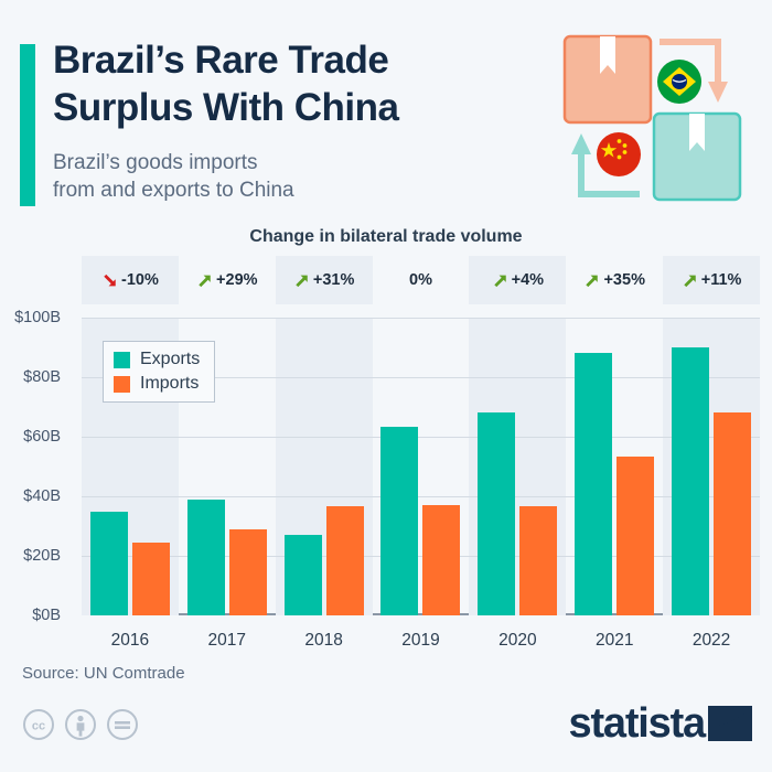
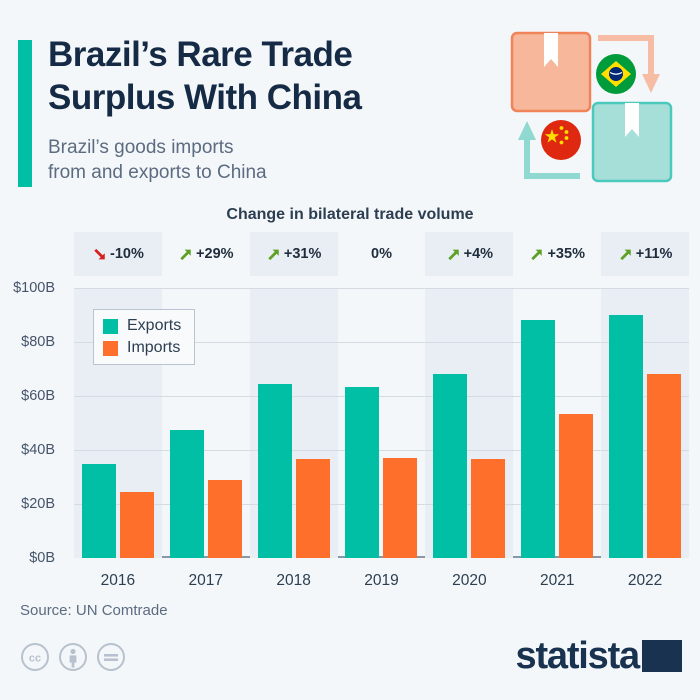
Exports/2017: $39B -> $48B
Exports/2018: $27B -> $64B
